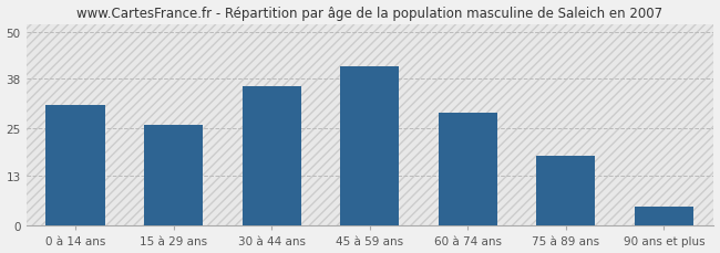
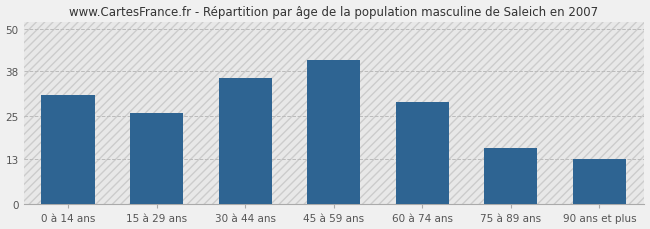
75 à 89 ans: 18 -> 16
90 ans et plus: 5 -> 13
